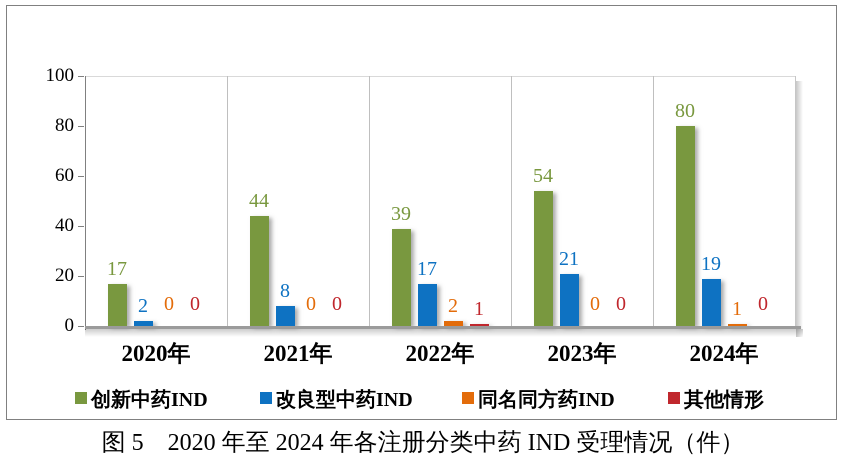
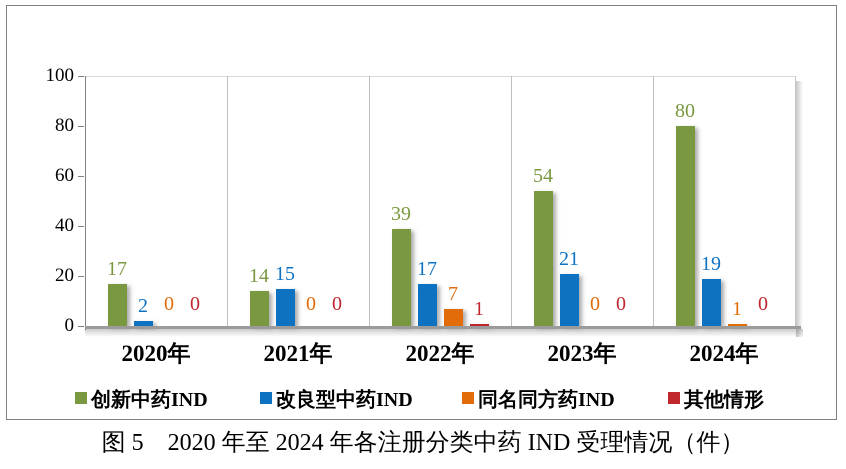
创新中药IND/2021年: 44 -> 14
改良型中药IND/2021年: 8 -> 15
同名同方药IND/2022年: 2 -> 7
